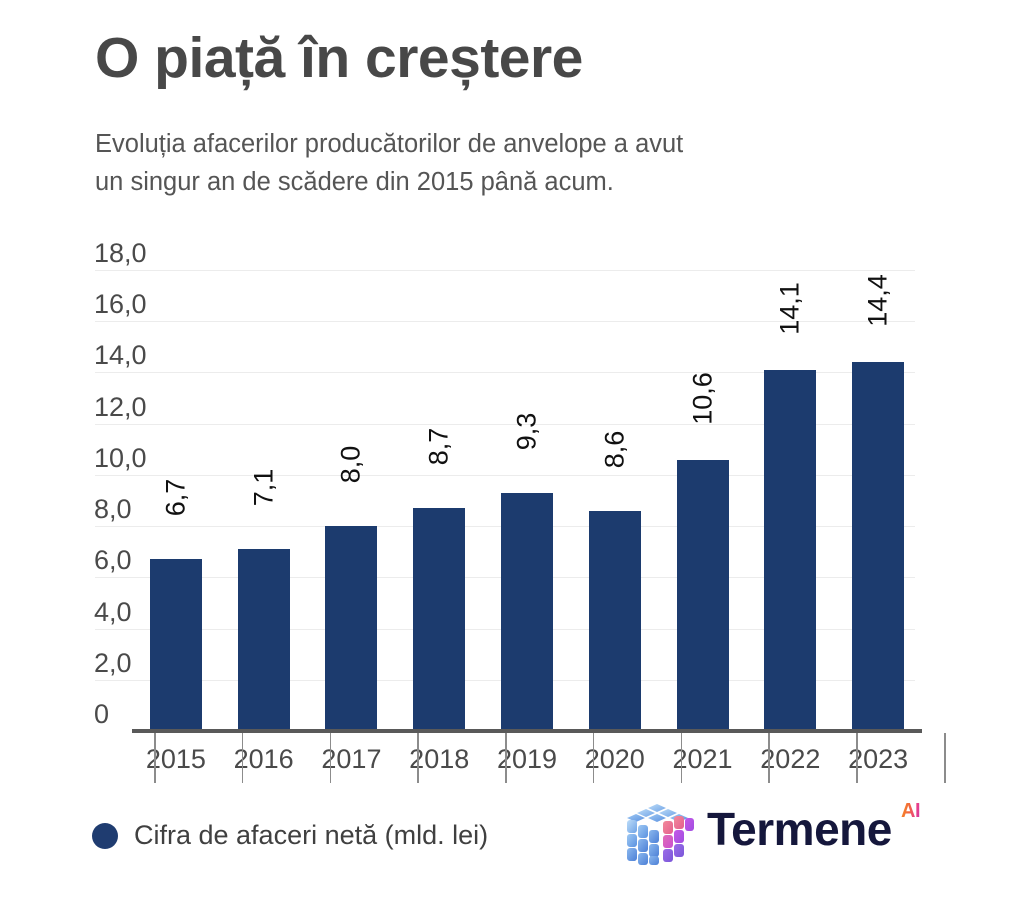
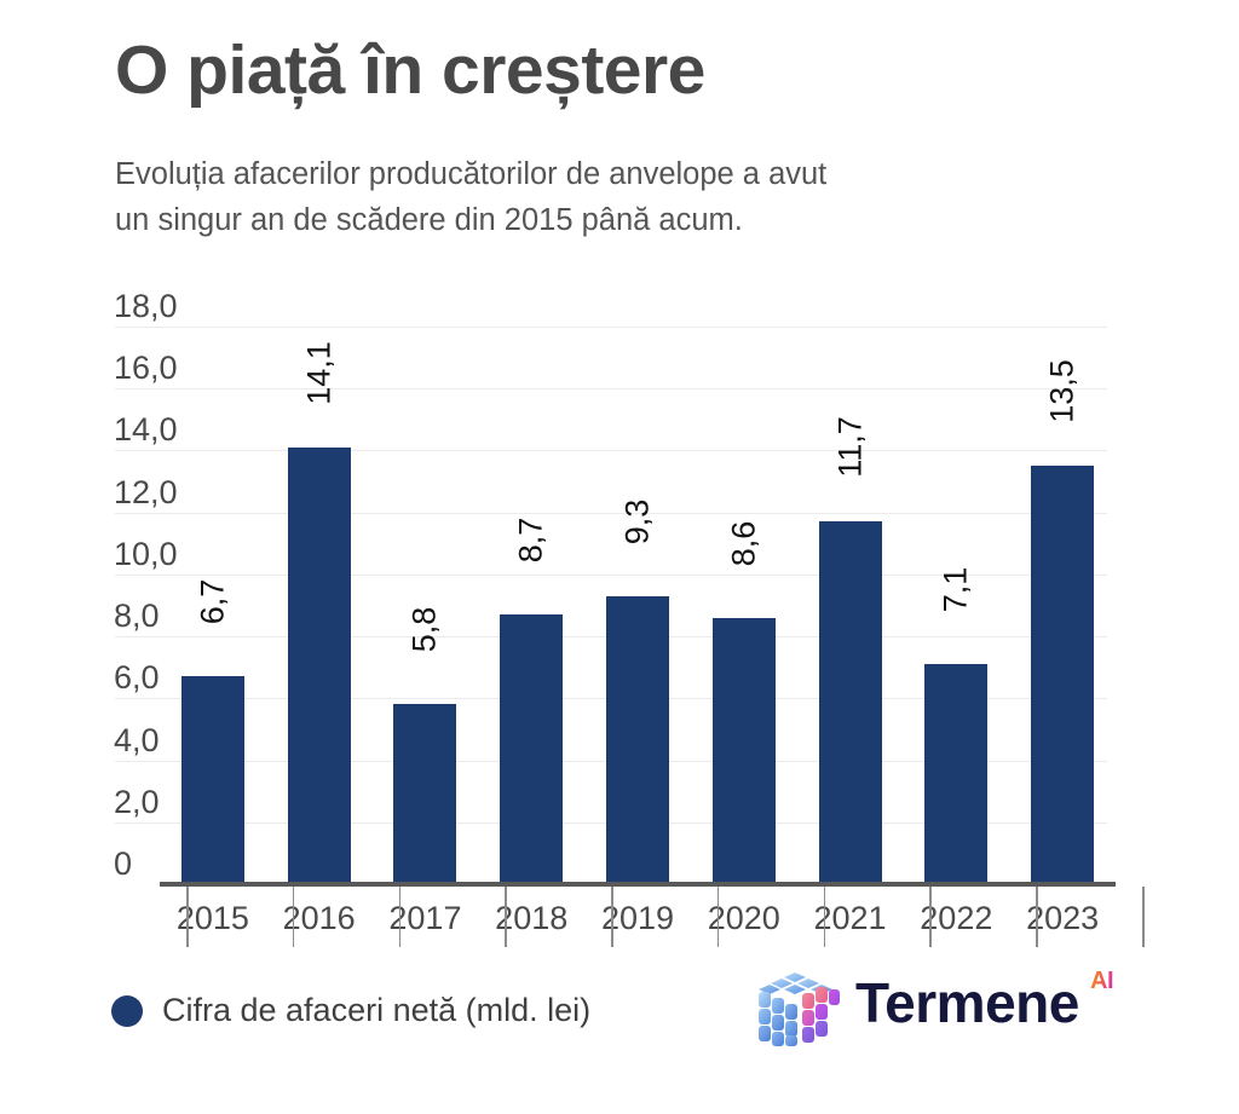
2016: 7,1 -> 14,1
2017: 8,0 -> 5,8
2021: 10,6 -> 11,7
2022: 14,1 -> 7,1
2023: 14,4 -> 13,5
